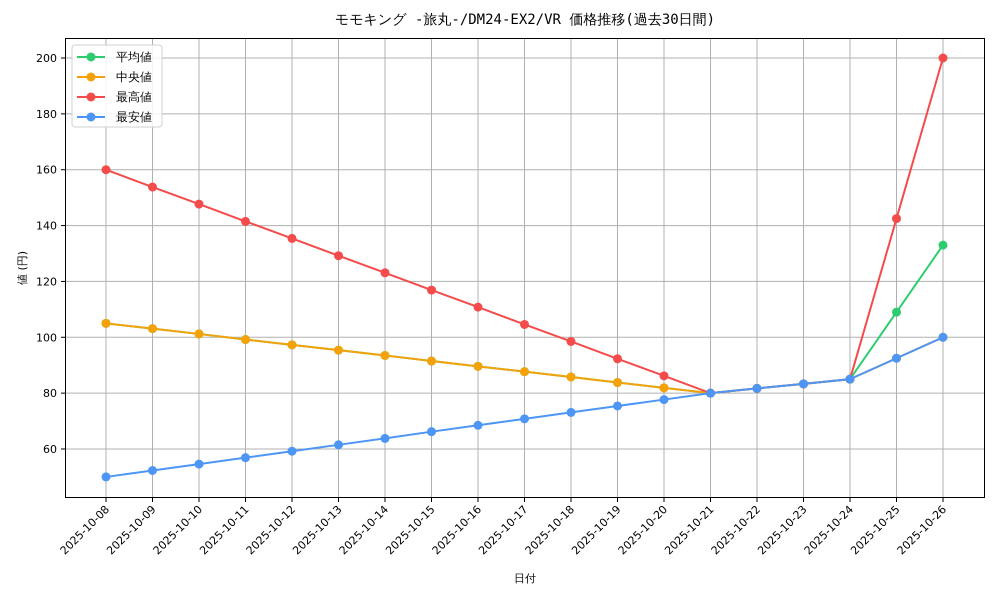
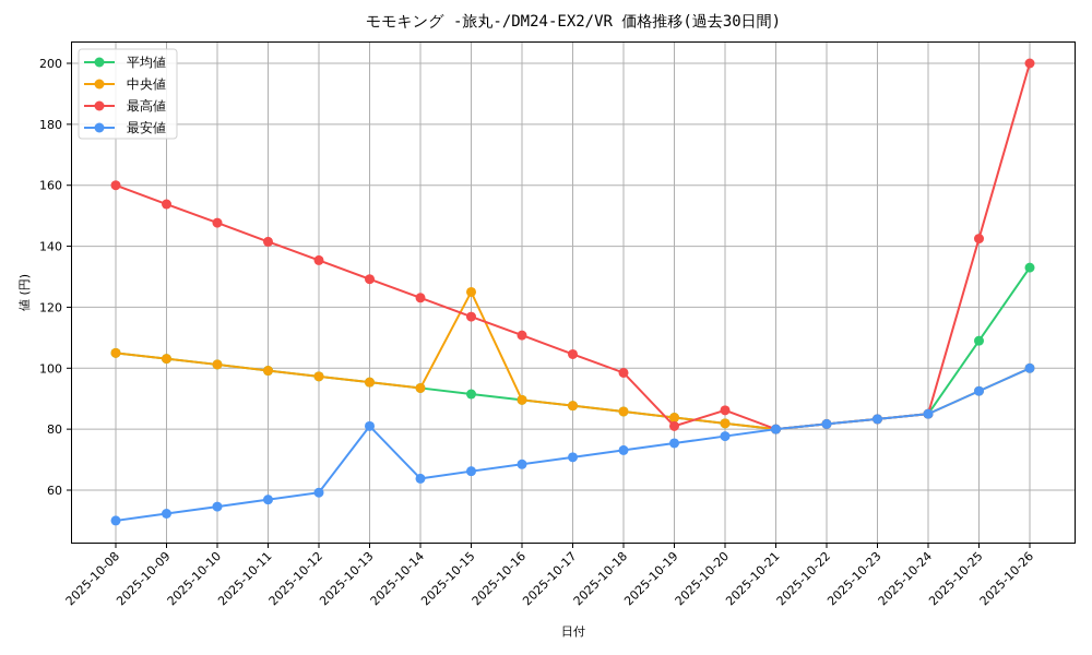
最安値/2025-10-13: 62 -> 81
中央値/2025-10-15: 92 -> 125
最高値/2025-10-19: 92 -> 81
